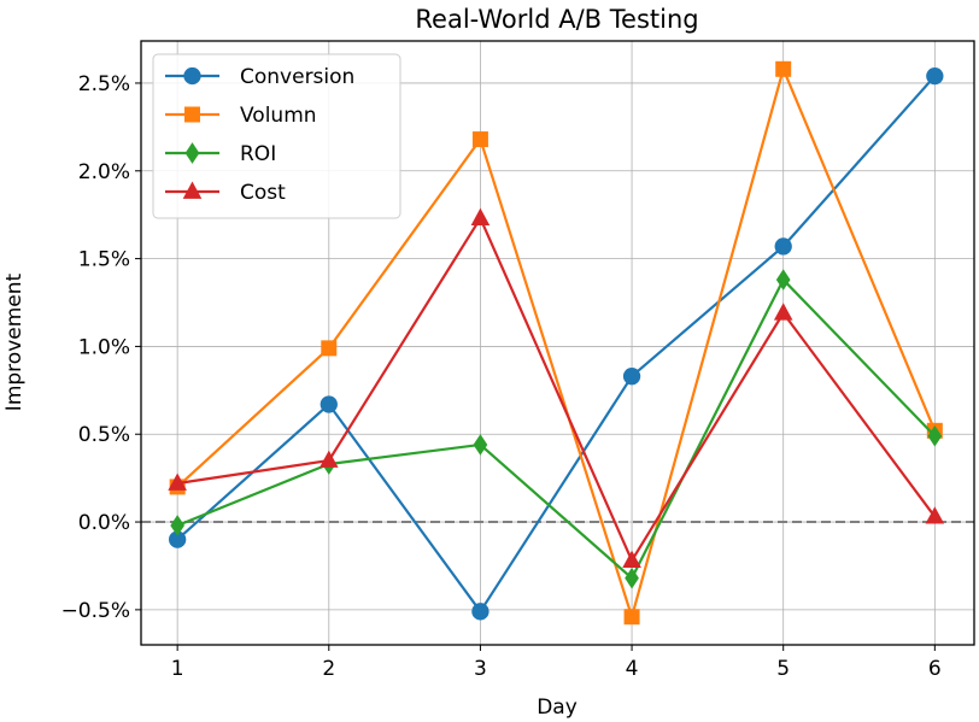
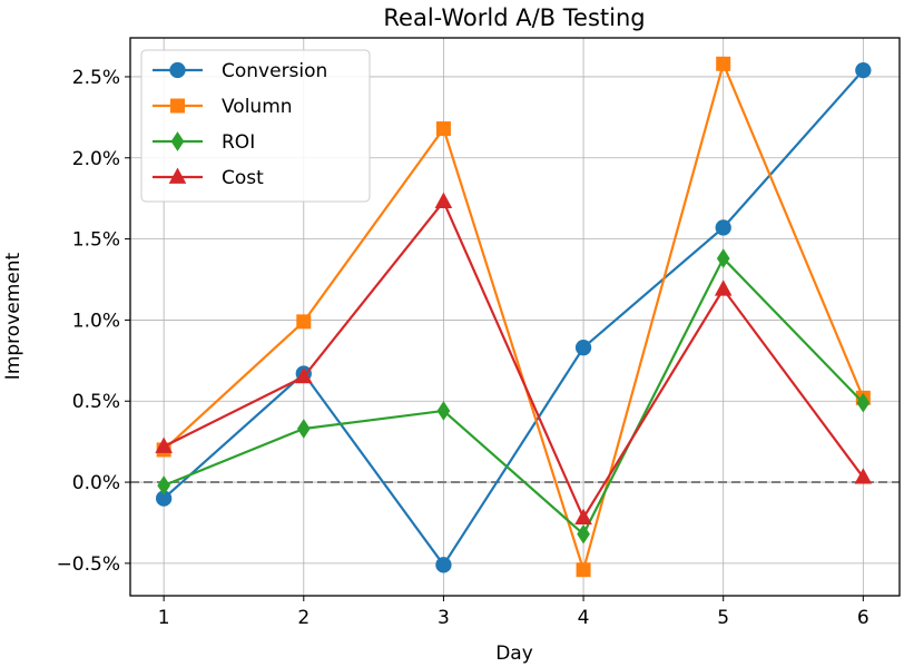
Cost/2: 0.35% -> 0.65%
